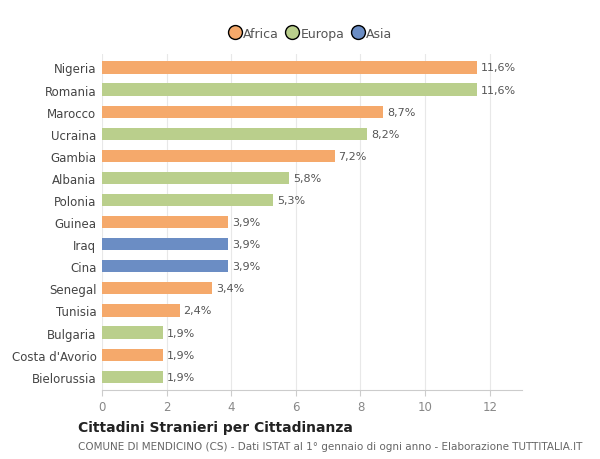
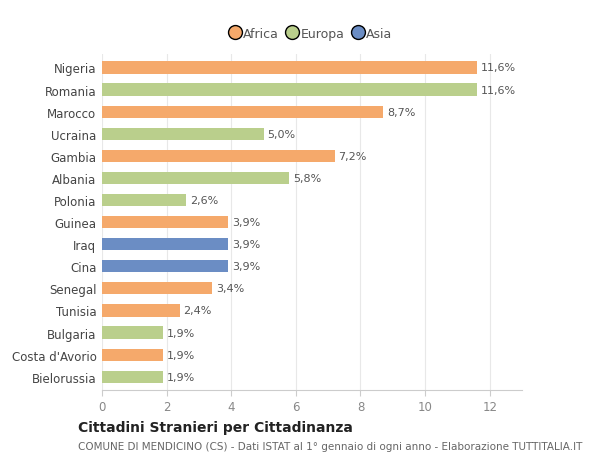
Ucraina: 8,2% -> 5,0%
Polonia: 5,3% -> 2,6%
